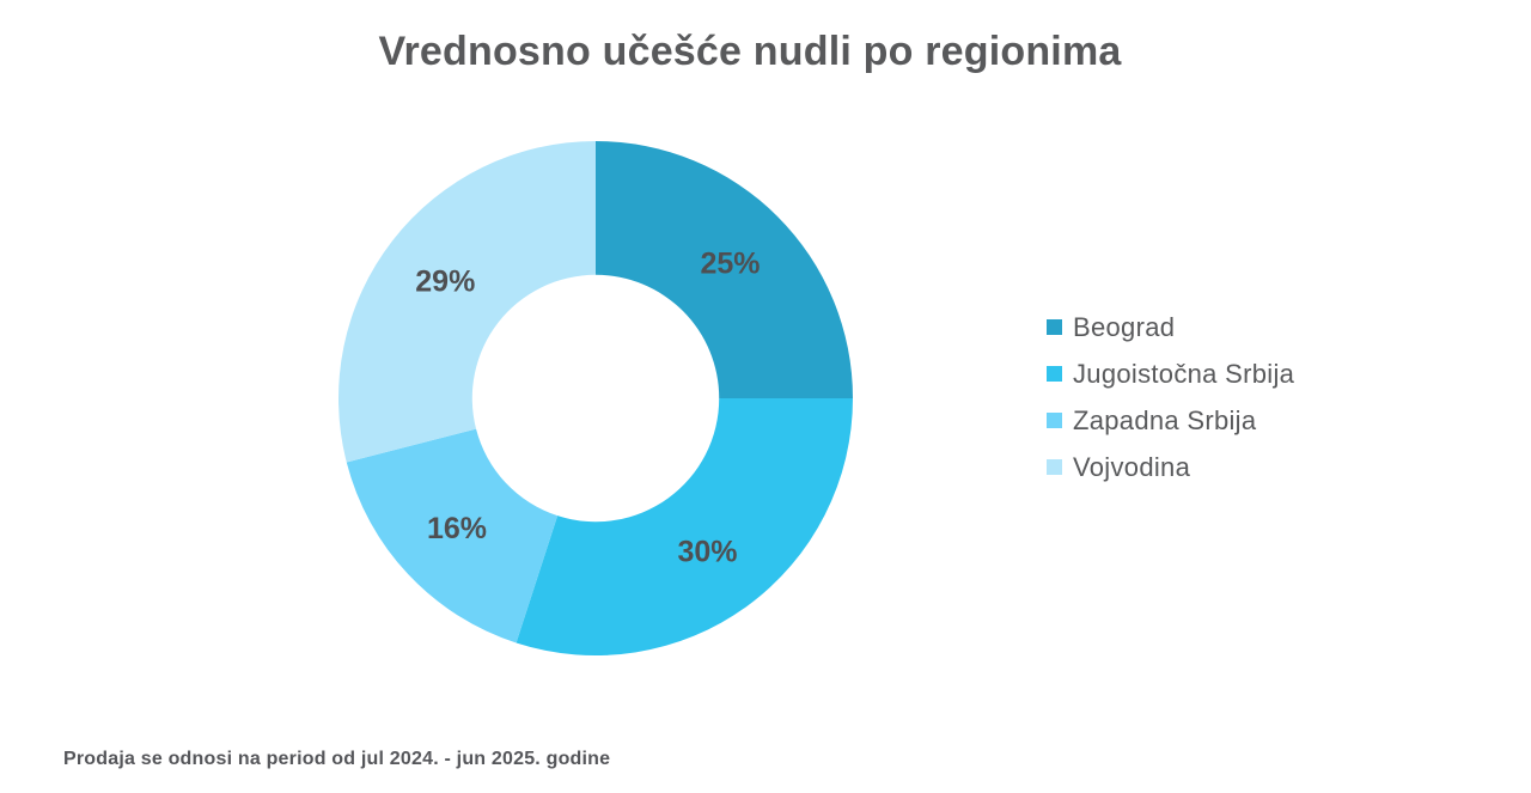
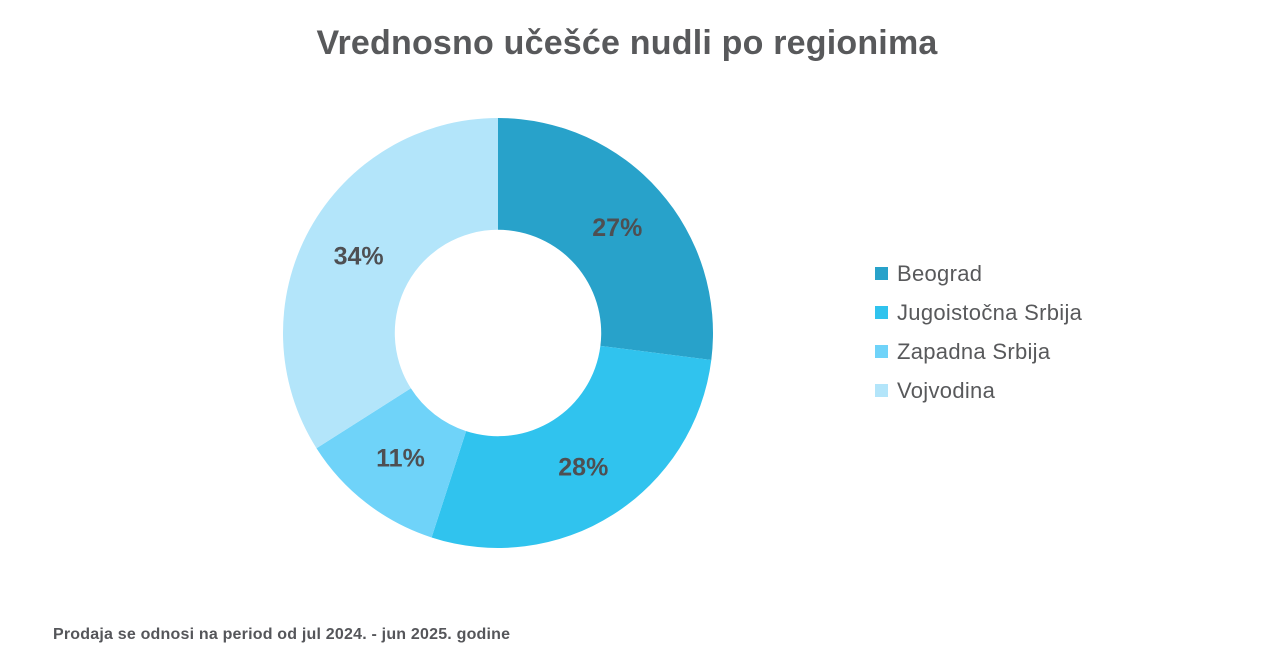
Beograd: 25% -> 27%
Jugoistočna Srbija: 30% -> 28%
Zapadna Srbija: 16% -> 11%
Vojvodina: 29% -> 34%
